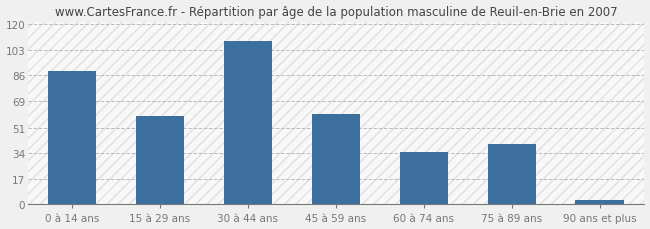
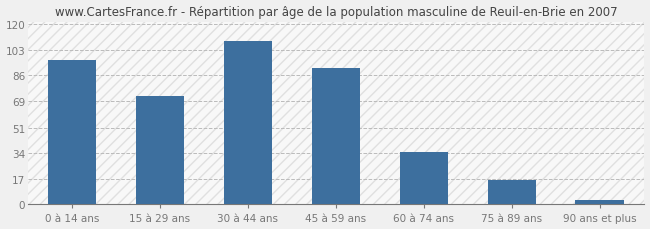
0 à 14 ans: 89 -> 96
15 à 29 ans: 59 -> 72
45 à 59 ans: 60 -> 91
75 à 89 ans: 40 -> 16
